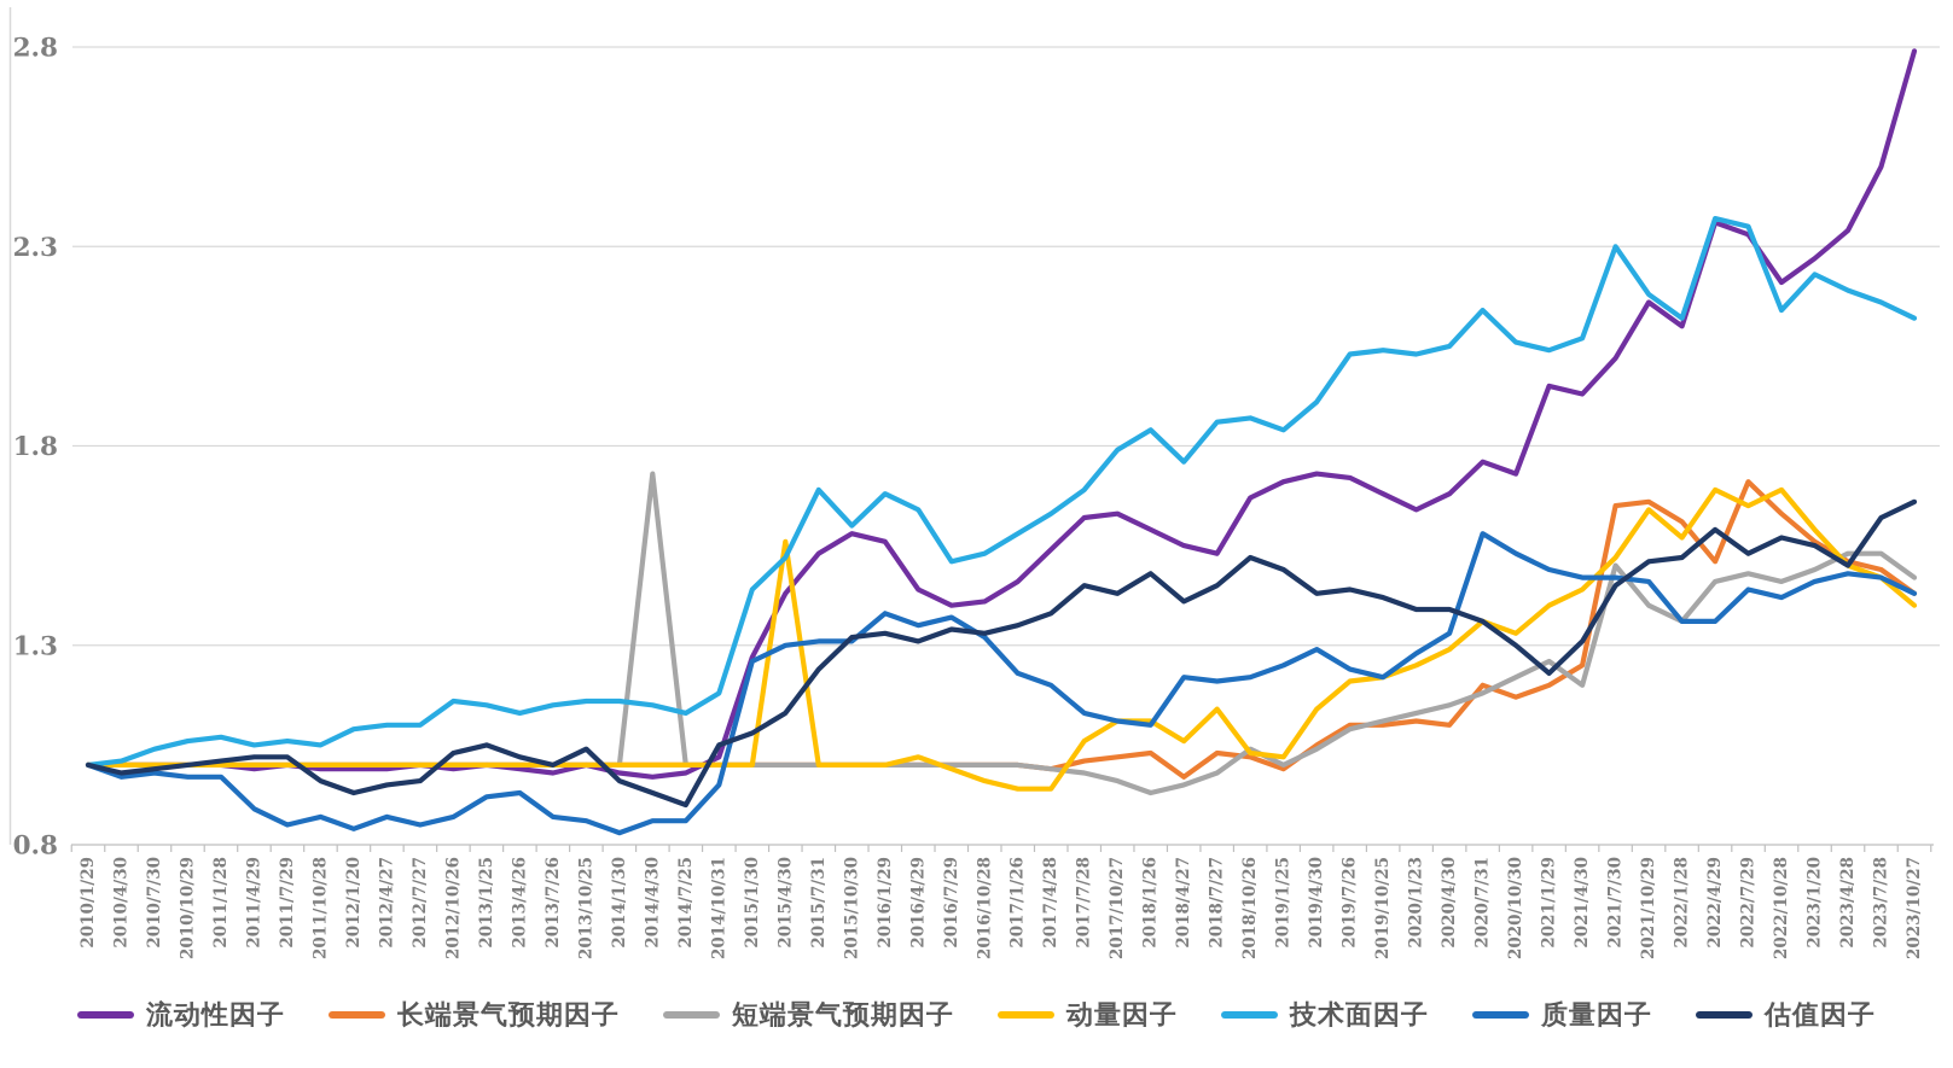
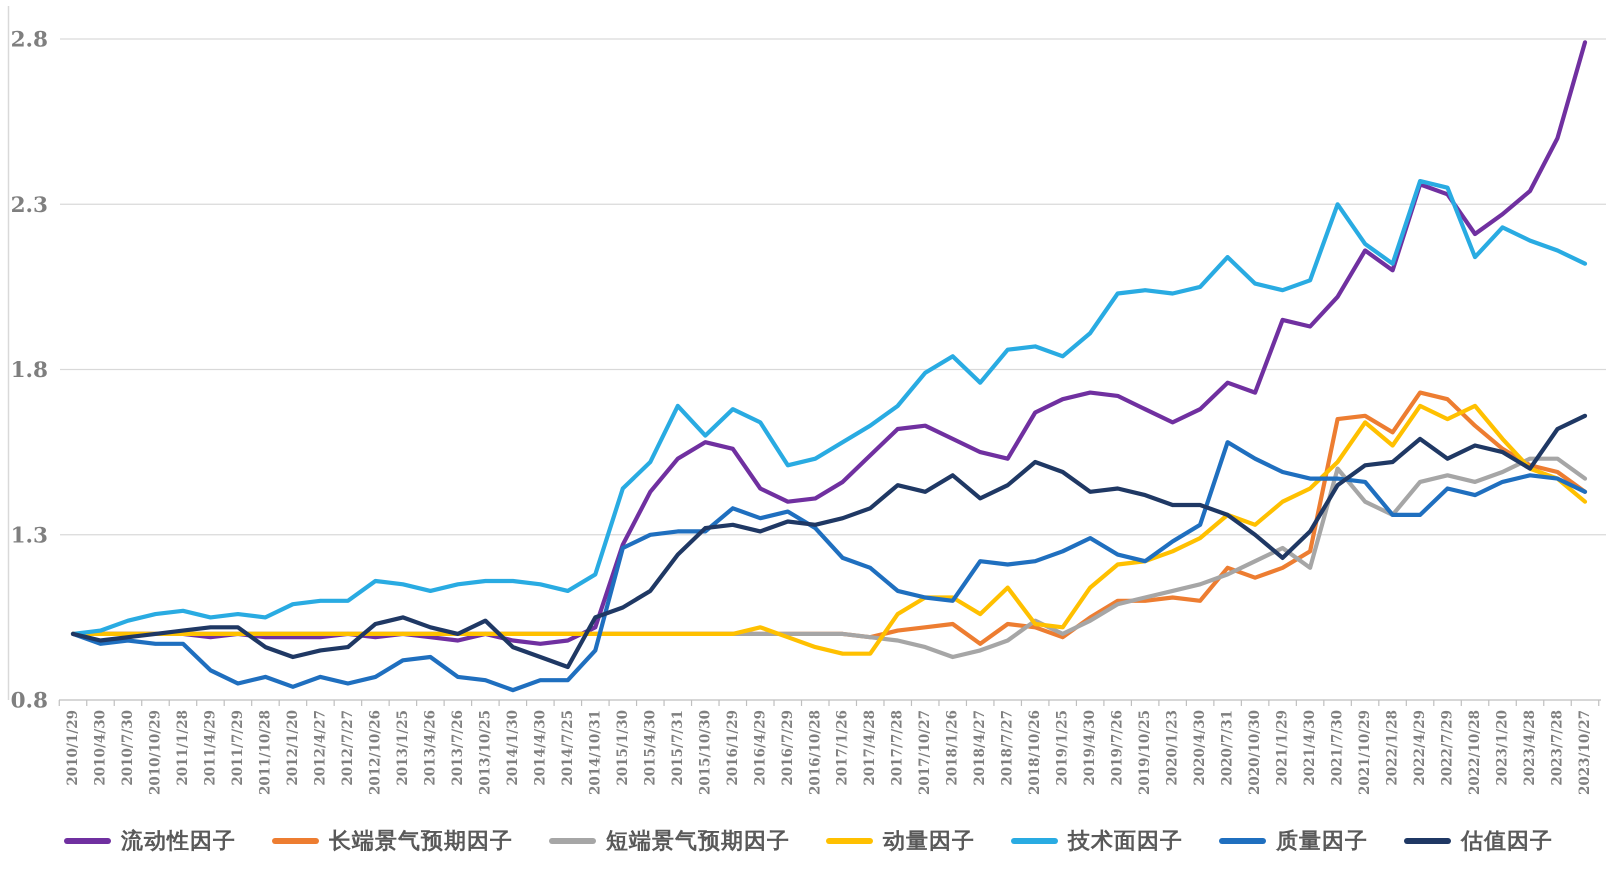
短端景气预期因子/2014/4/30: 1.73 -> 1.00
动量因子/2015/4/30: 1.56 -> 1.00
长端景气预期因子/2022/4/29: 1.51 -> 1.73
